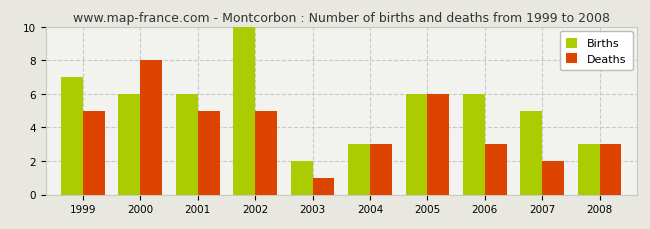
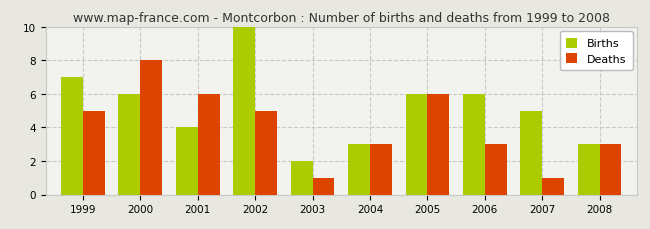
Births/2001: 6 -> 4
Deaths/2001: 5 -> 6
Deaths/2007: 2 -> 1
